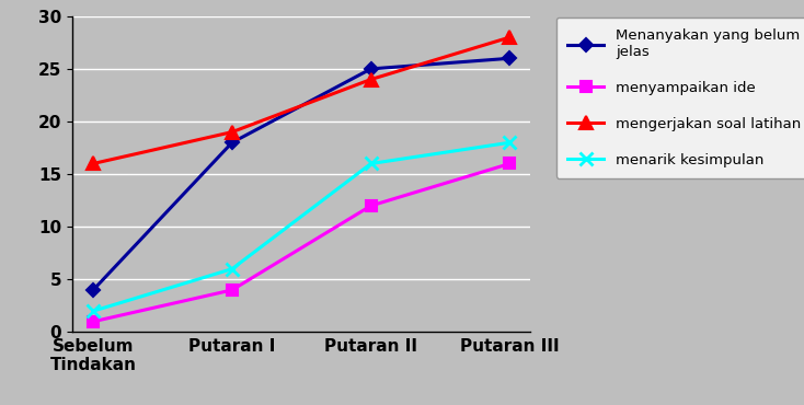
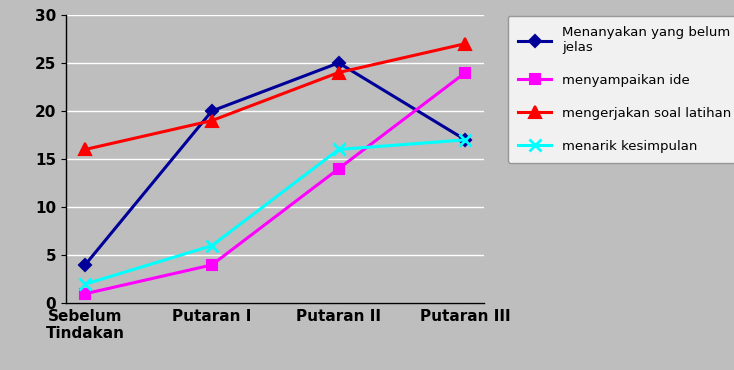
Menanyakan yang belum jelas/Putaran I: 18 -> 20
menyampaikan ide/Putaran II: 12 -> 14
Menanyakan yang belum jelas/Putaran III: 26 -> 17
menyampaikan ide/Putaran III: 16 -> 24
mengerjakan soal latihan/Putaran III: 28 -> 27
menarik kesimpulan/Putaran III: 18 -> 17
